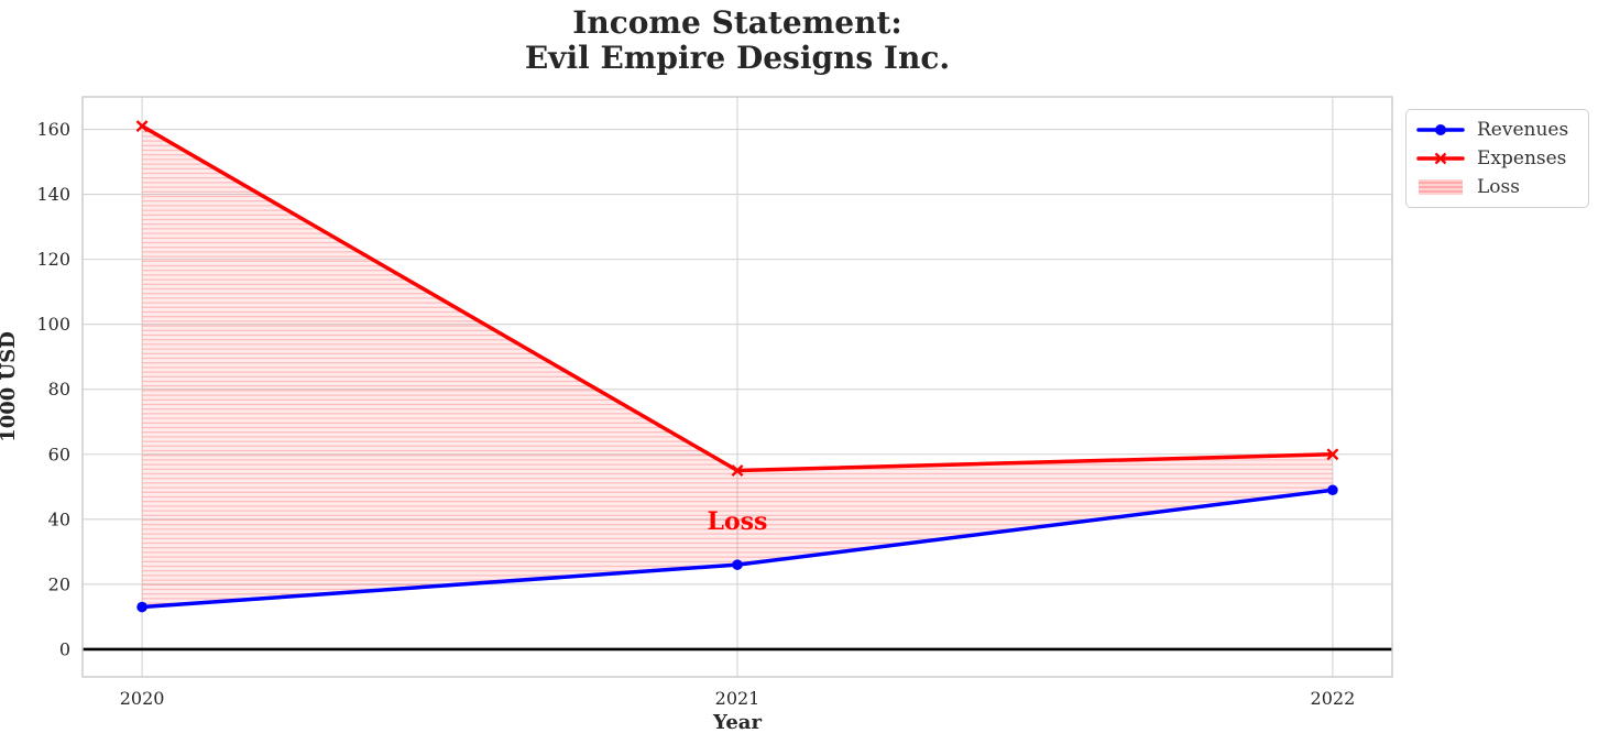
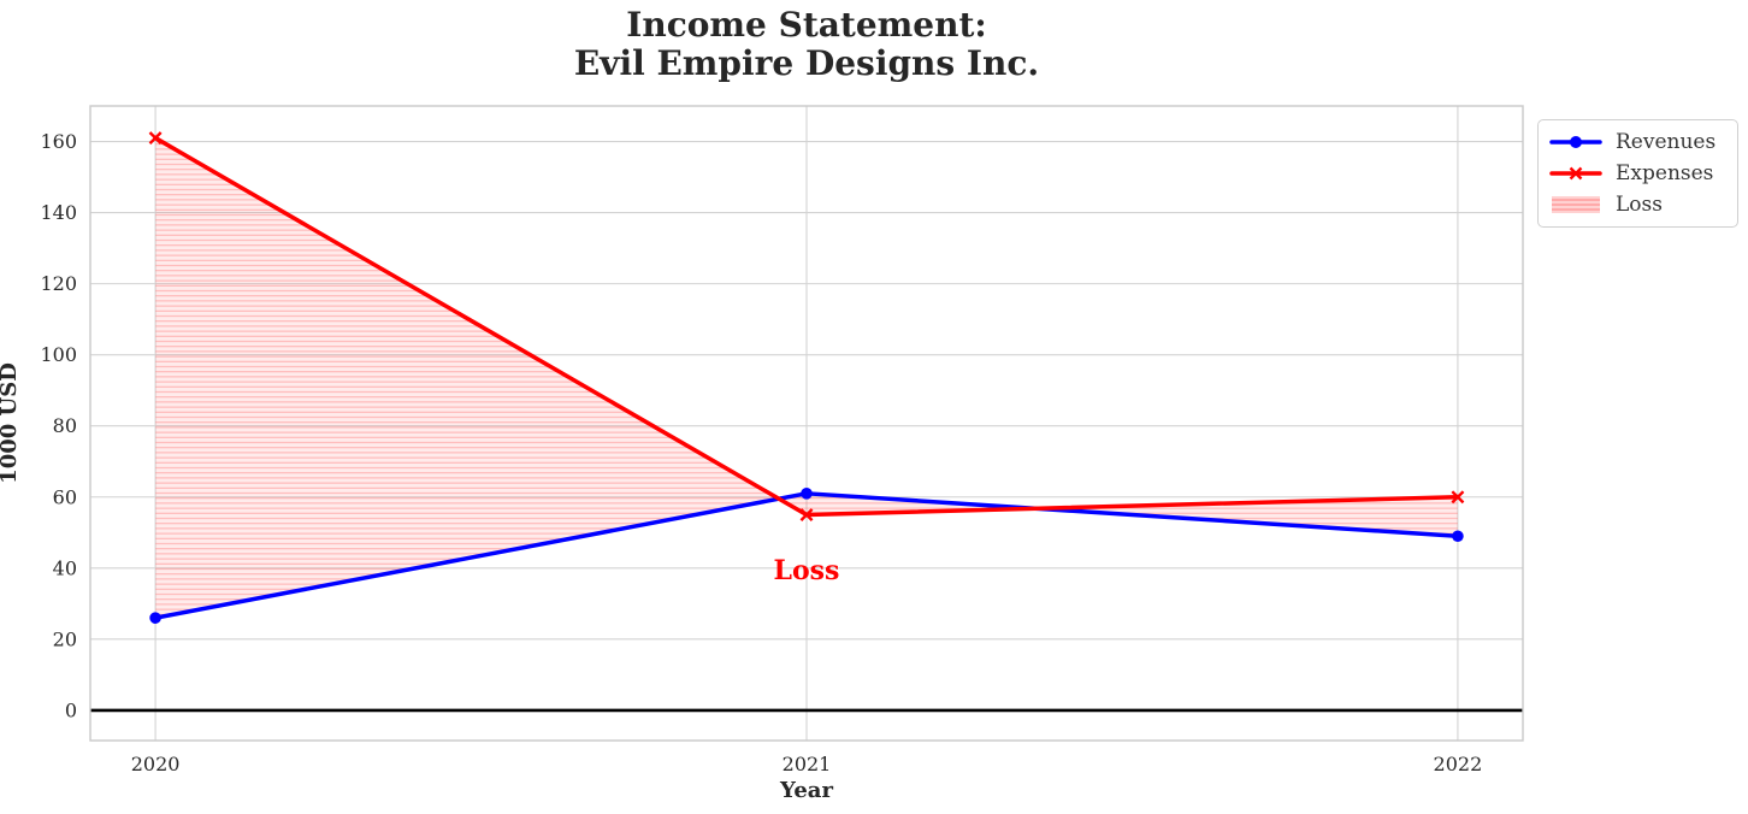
Revenues/2020: 13 -> 26
Revenues/2021: 26 -> 61
